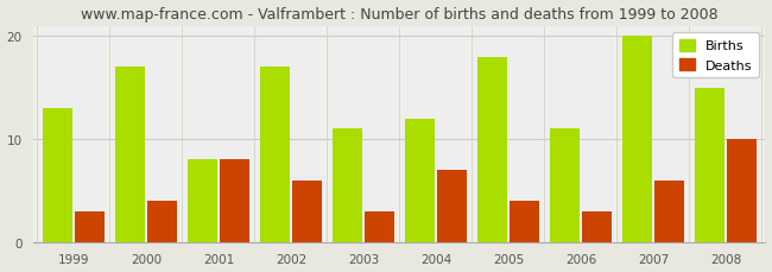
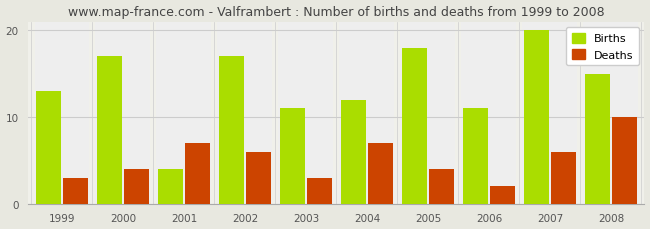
Births/2001: 8 -> 4
Deaths/2001: 8 -> 7
Deaths/2006: 3 -> 2
